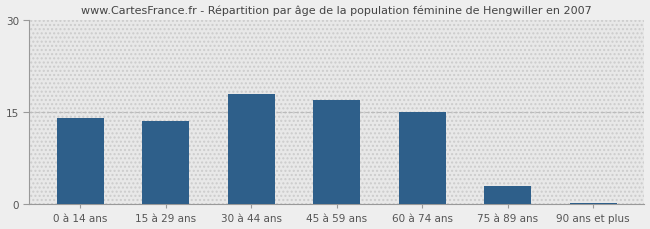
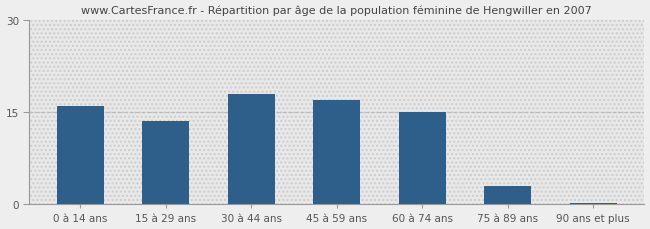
0 à 14 ans: 14.0 -> 16.0
